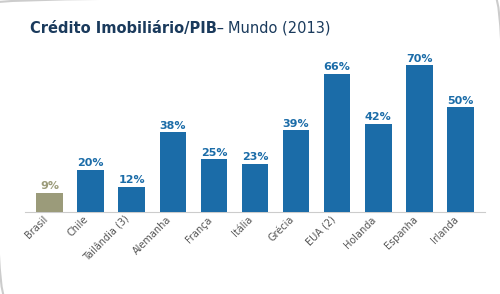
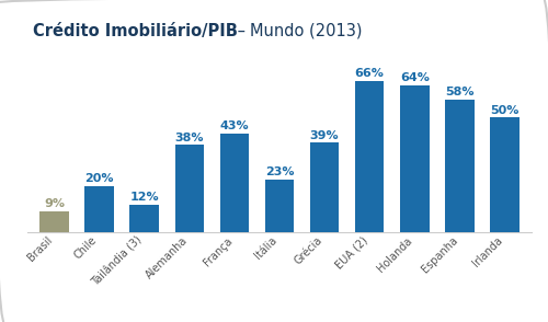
França: 25% -> 43%
Holanda: 42% -> 64%
Espanha: 70% -> 58%
